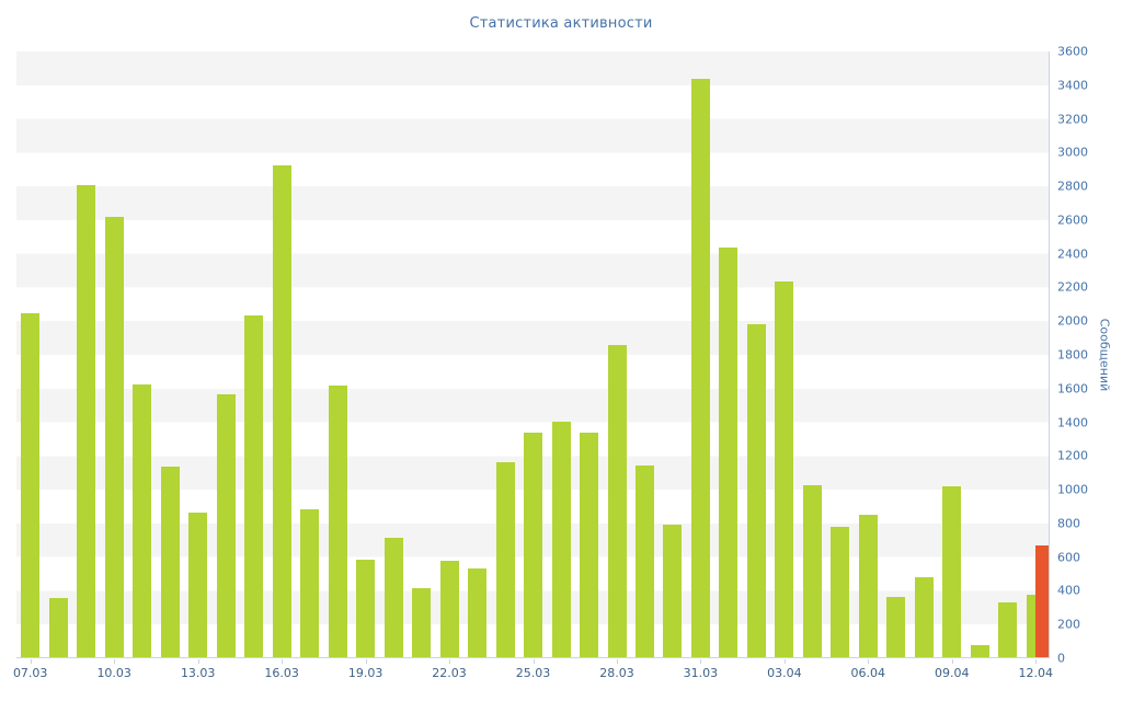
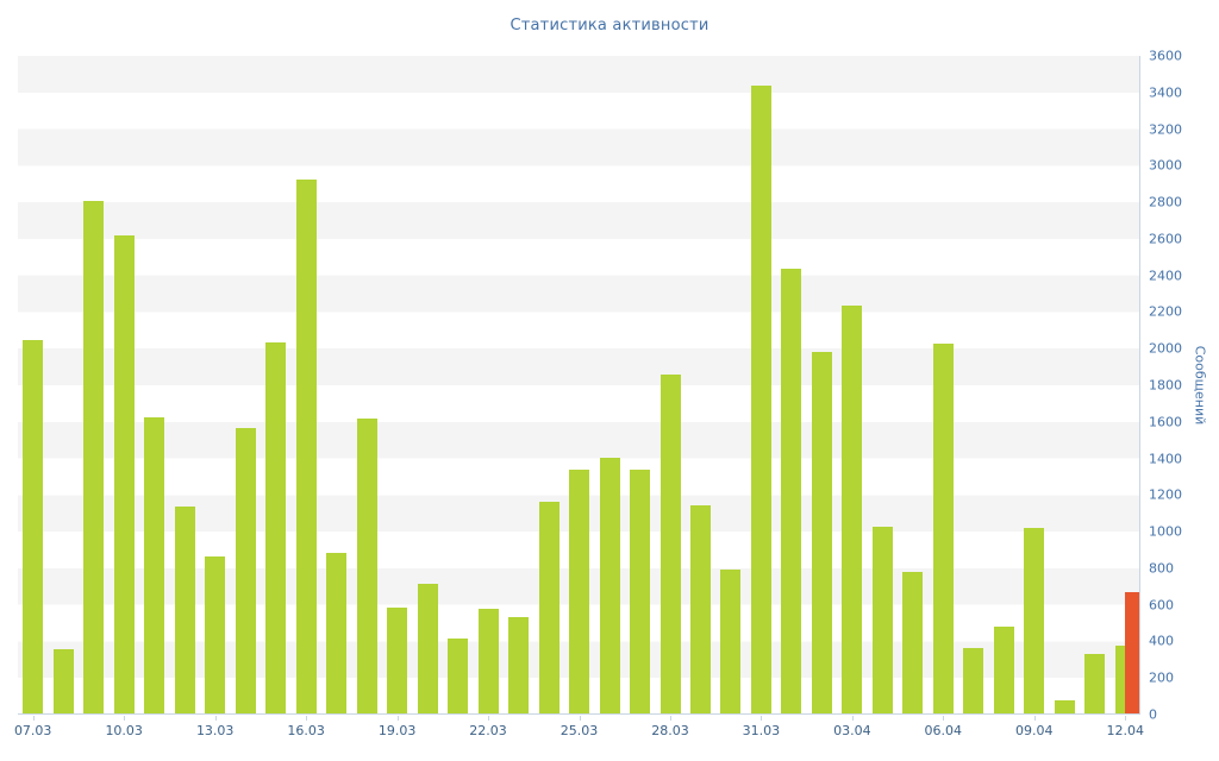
06.04: 840 -> 2020
